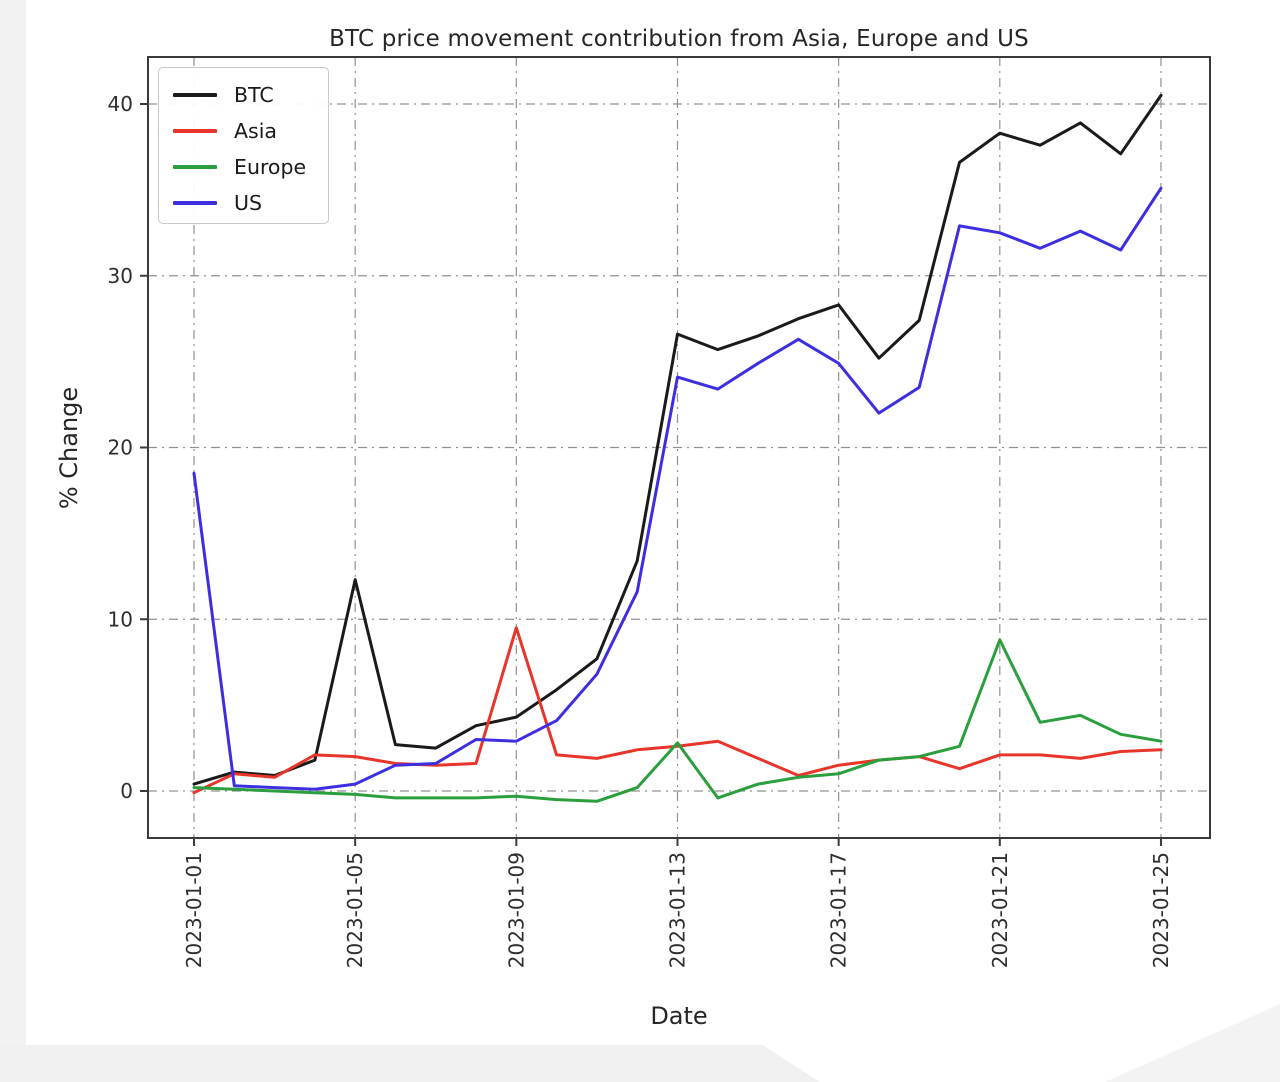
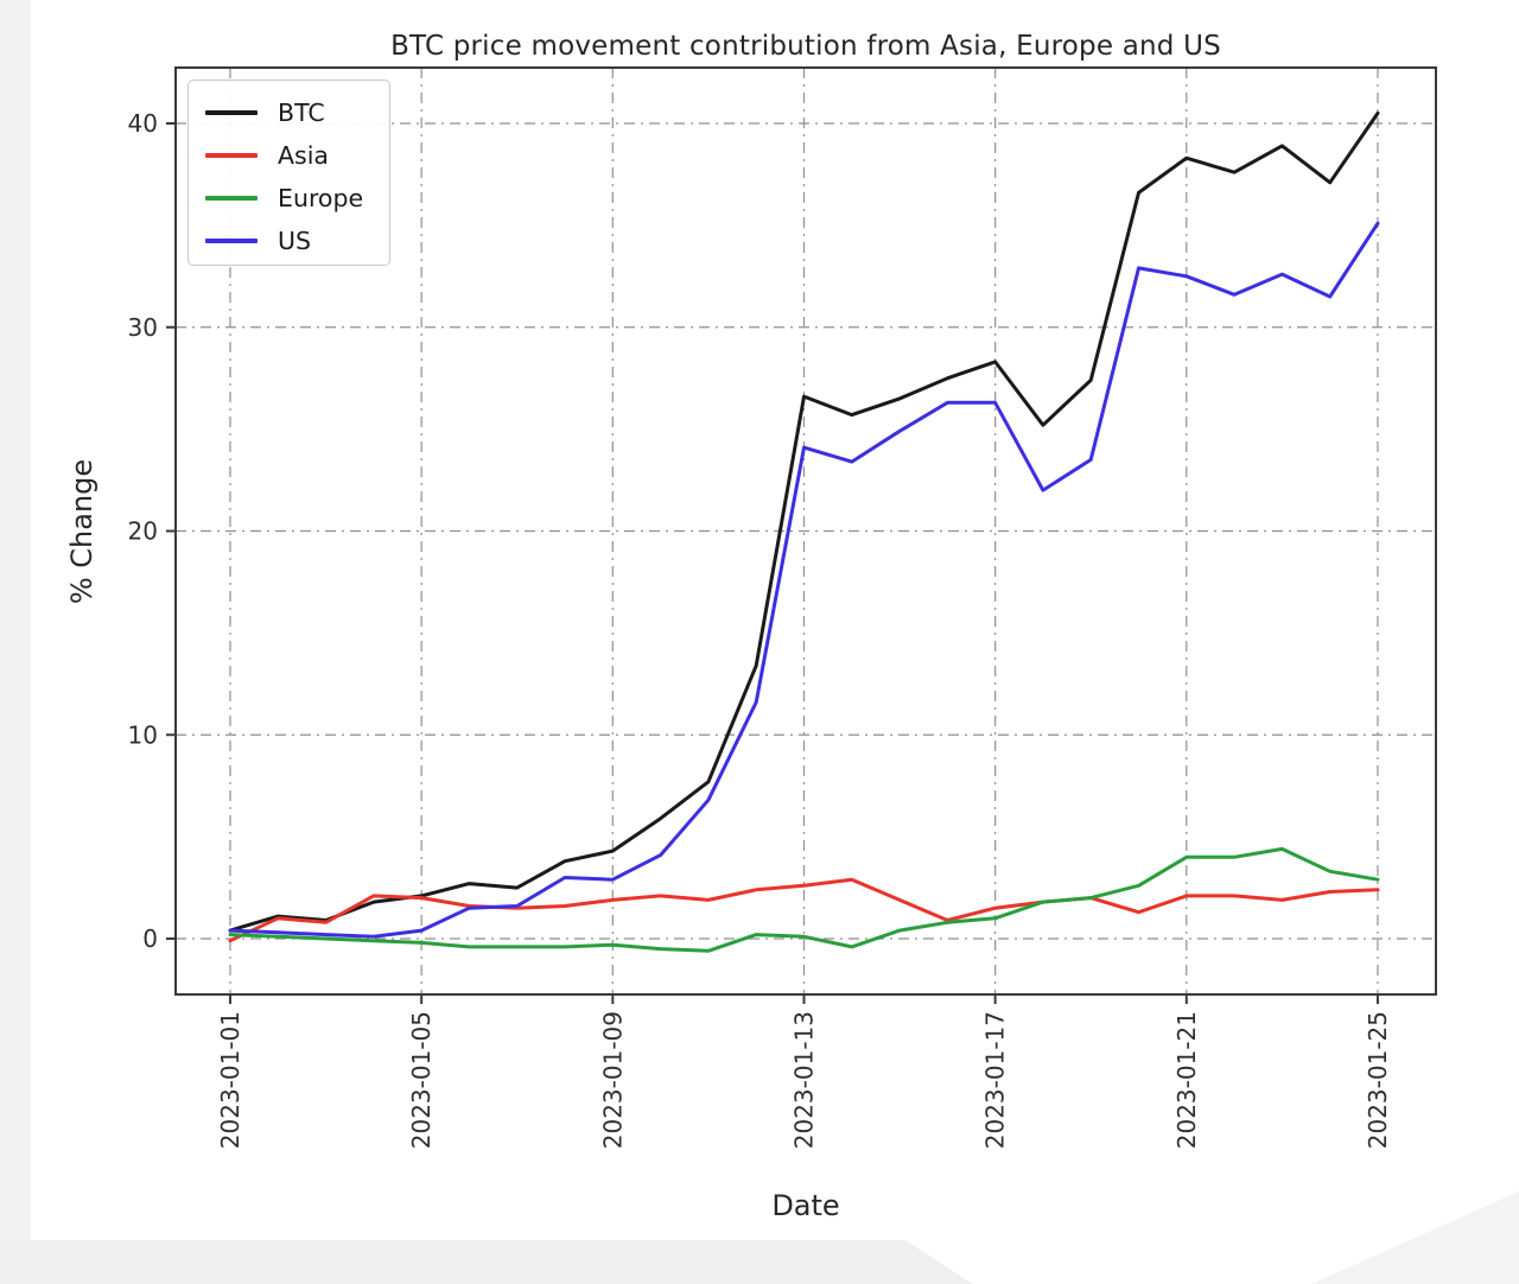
US/2023-01-01: 18.5 -> 0.4
BTC/2023-01-05: 12.3 -> 2.1
Asia/2023-01-09: 9.5 -> 1.9
Europe/2023-01-13: 2.8 -> 0.1
US/2023-01-17: 24.9 -> 26.3
Europe/2023-01-21: 8.8 -> 4.0
